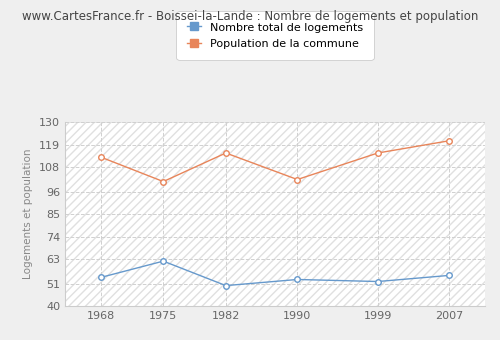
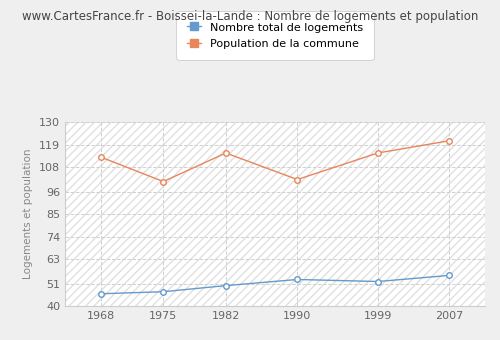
Nombre total de logements/1968: 54 -> 46
Nombre total de logements/1975: 62 -> 47
